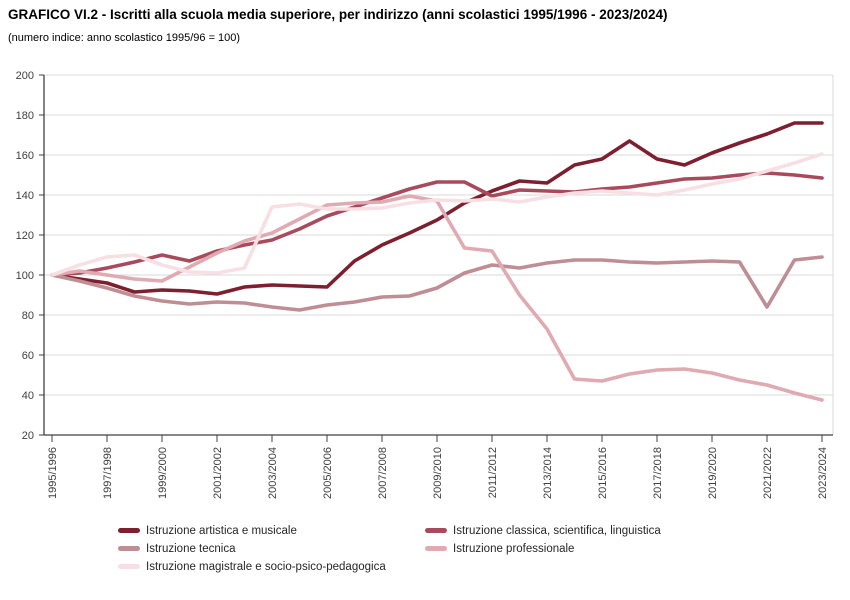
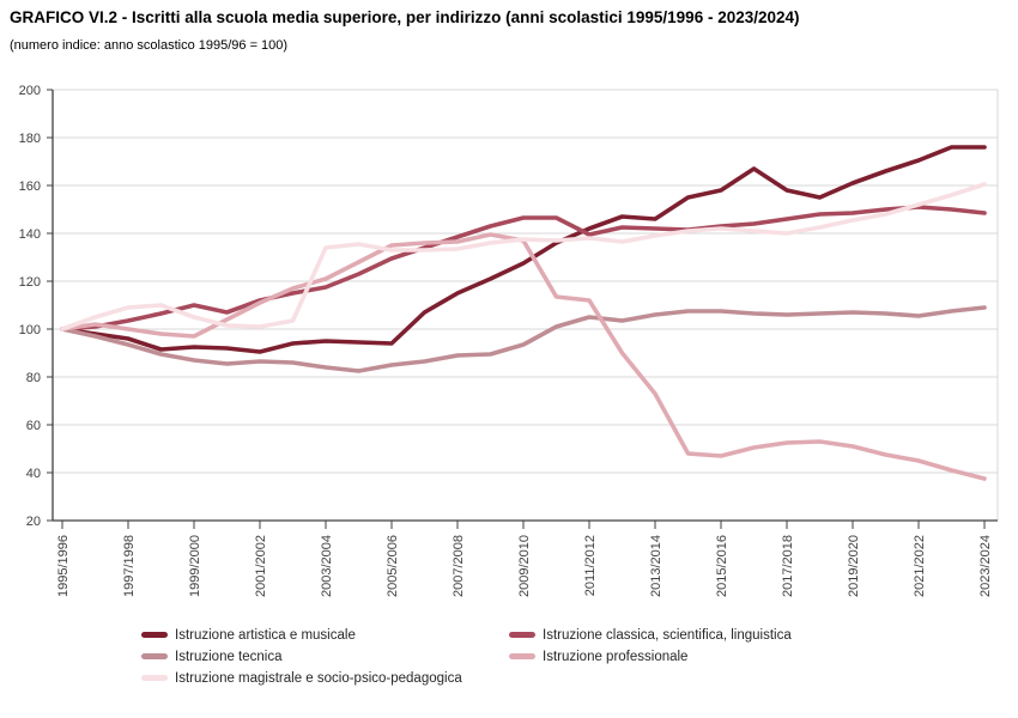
Istruzione tecnica/2021/2022: 84 -> 106
